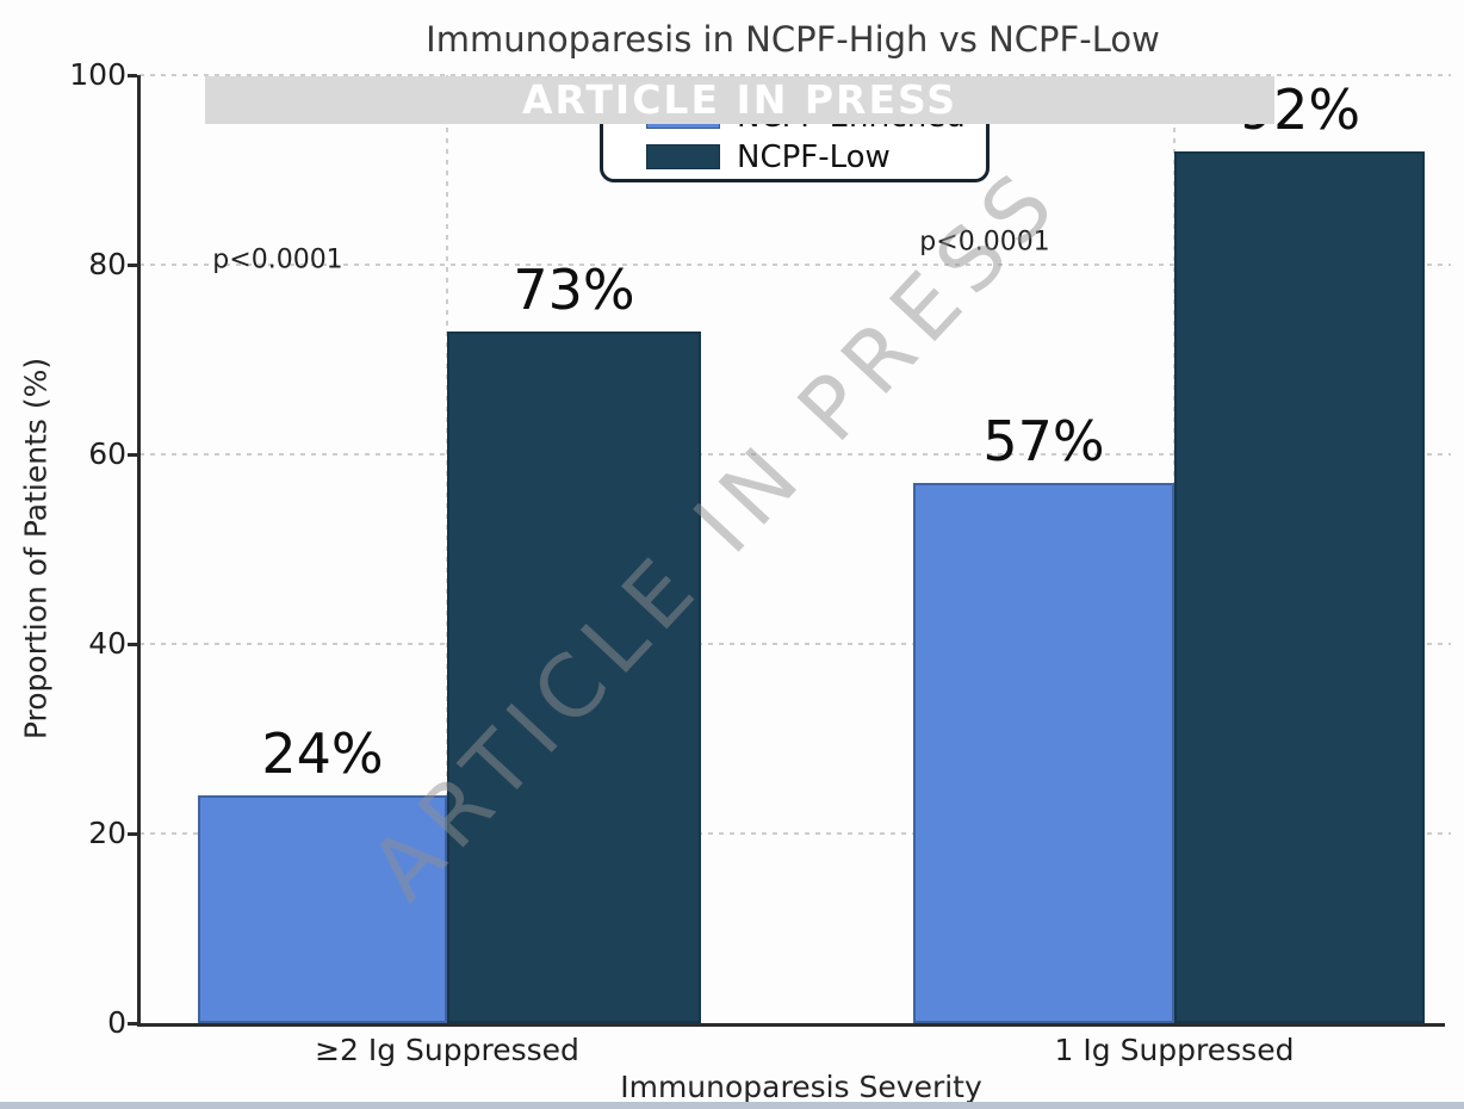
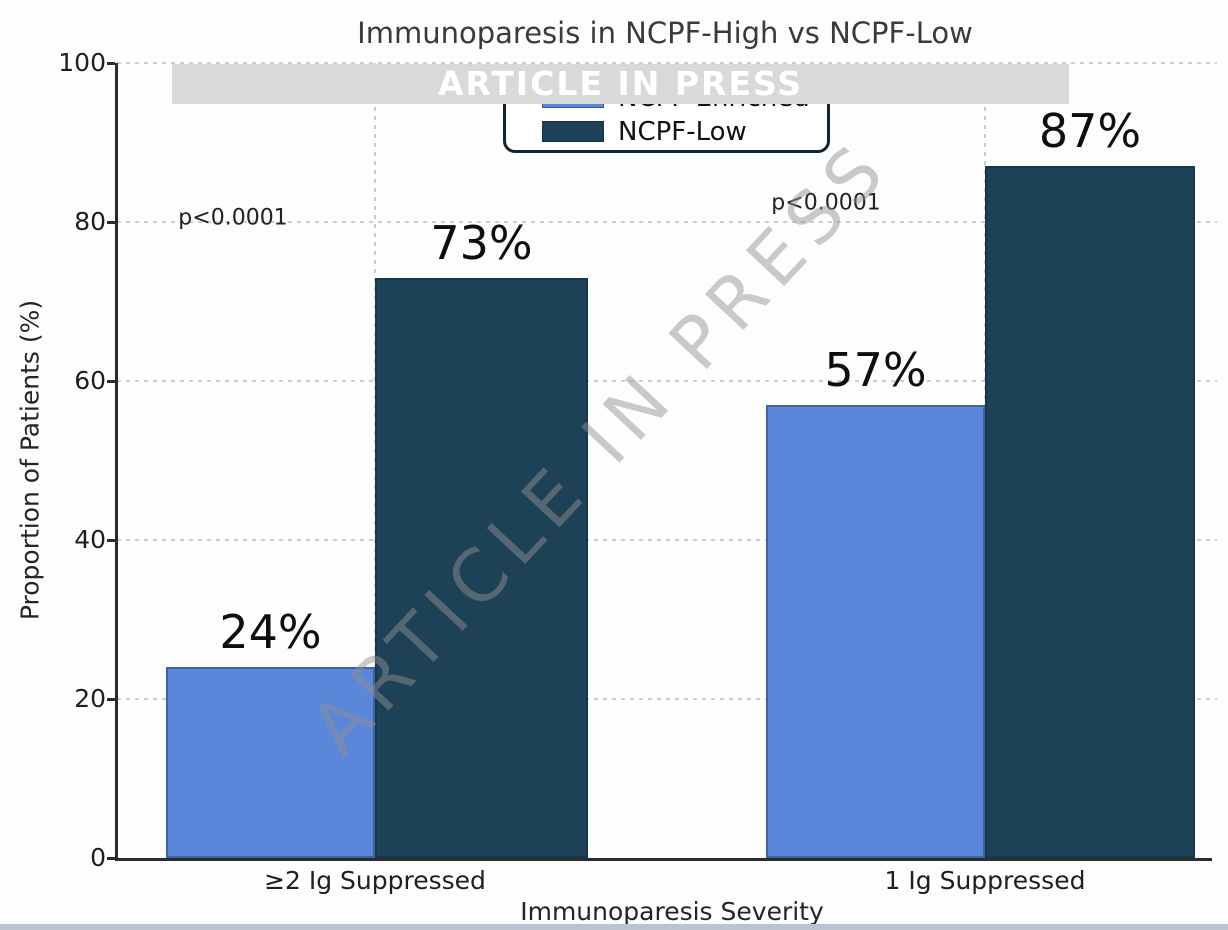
NCPF-Low/1 Ig Suppressed: 92% -> 87%
